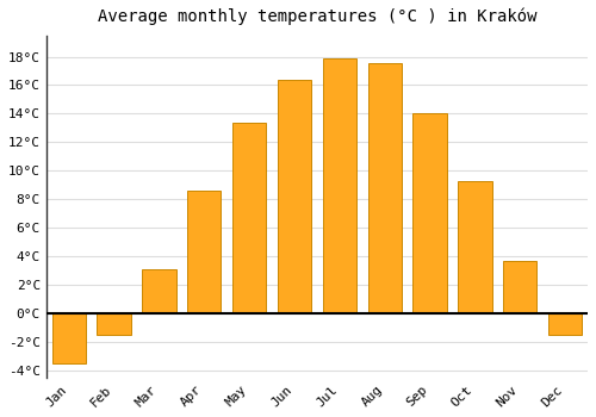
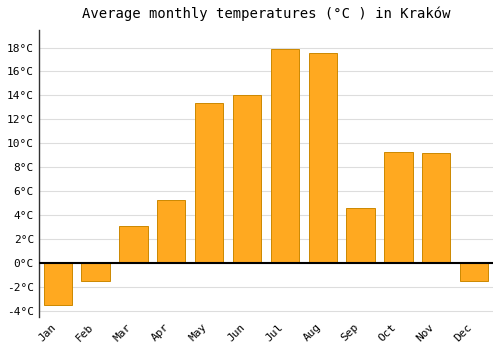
Apr: 8.6°C -> 5.3°C
Jun: 16.4°C -> 14.0°C
Sep: 14.0°C -> 4.6°C
Nov: 3.7°C -> 9.2°C
